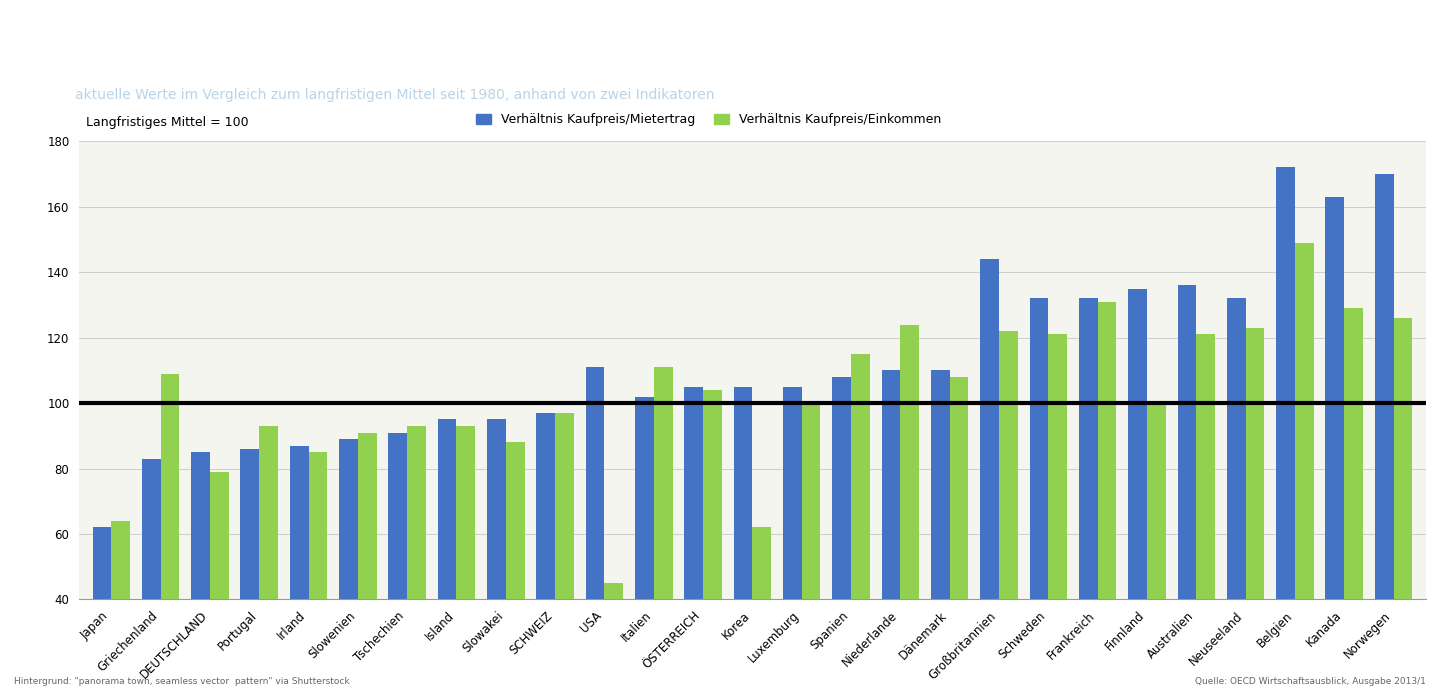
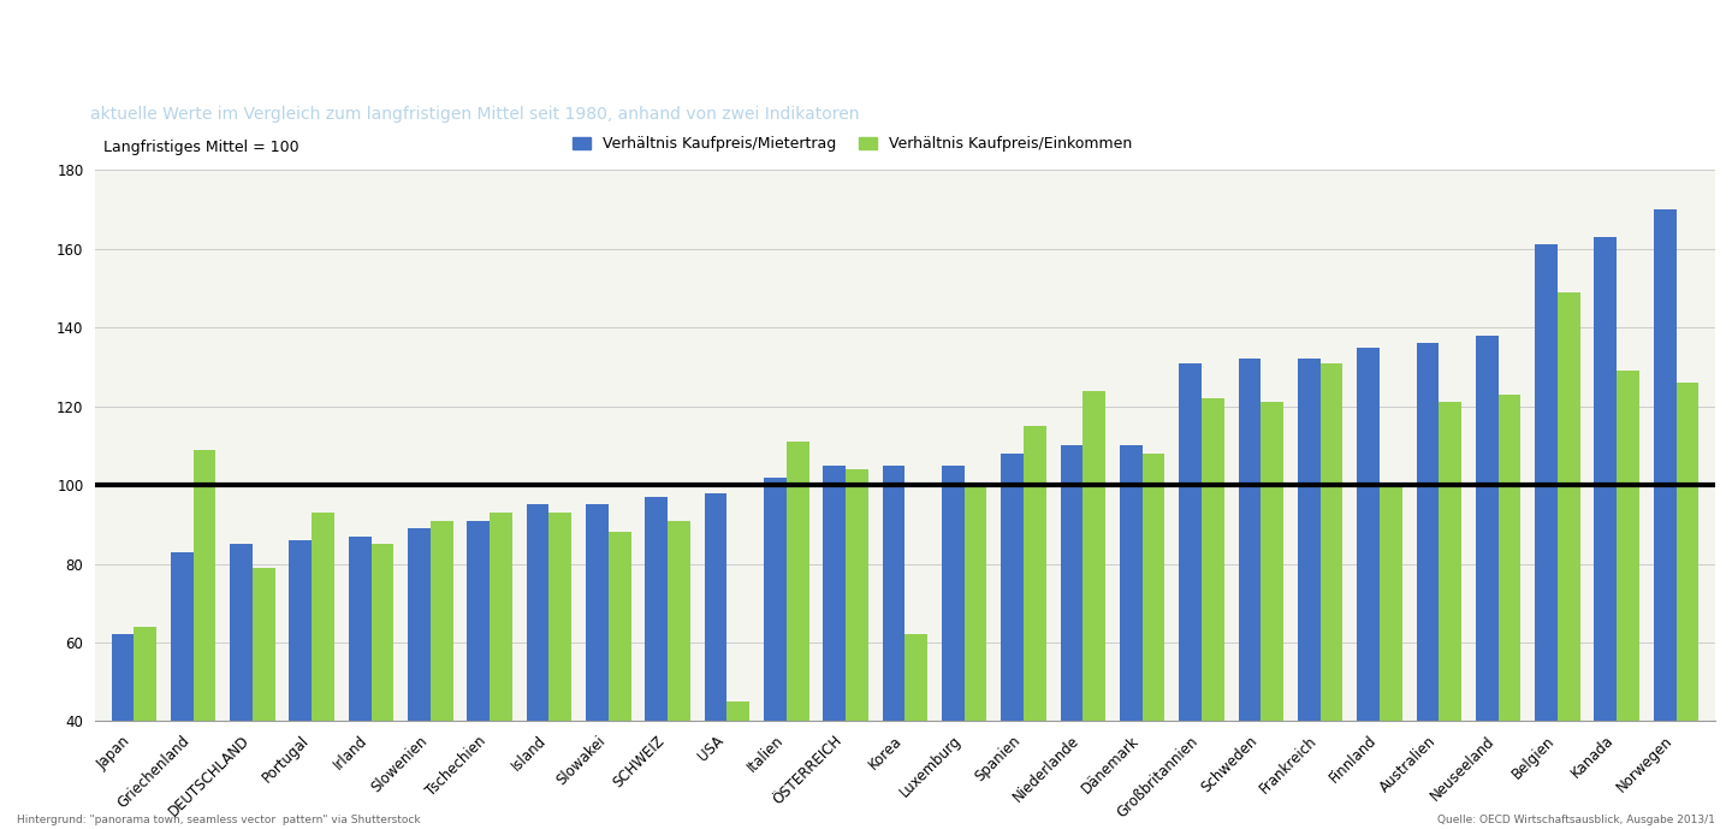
Verhältnis Kaufpreis/Einkommen/SCHWEIZ: 97 -> 91
Verhältnis Kaufpreis/Mietertrag/USA: 111 -> 98
Verhältnis Kaufpreis/Mietertrag/Großbritannien: 144 -> 131
Verhältnis Kaufpreis/Mietertrag/Neuseeland: 132 -> 138
Verhältnis Kaufpreis/Mietertrag/Belgien: 172 -> 161
